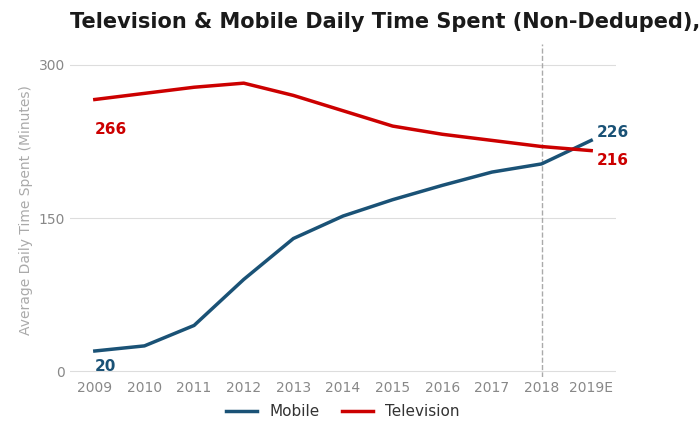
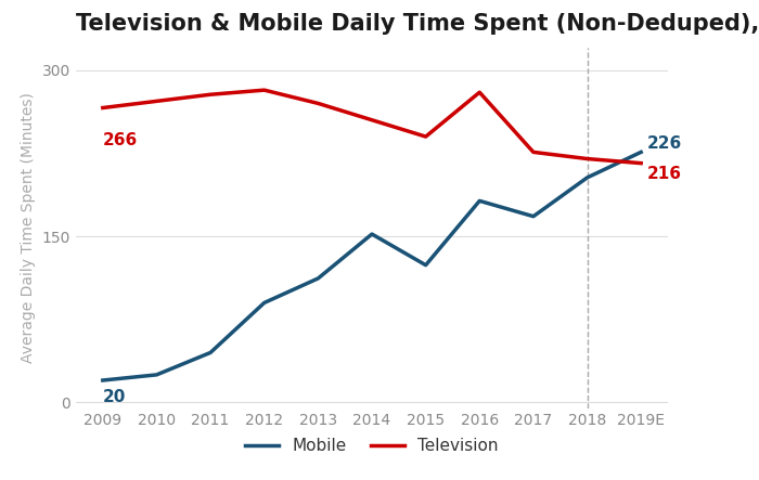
Mobile/2013: 130 -> 112
Mobile/2015: 168 -> 124
Television/2016: 232 -> 280
Mobile/2017: 195 -> 168
